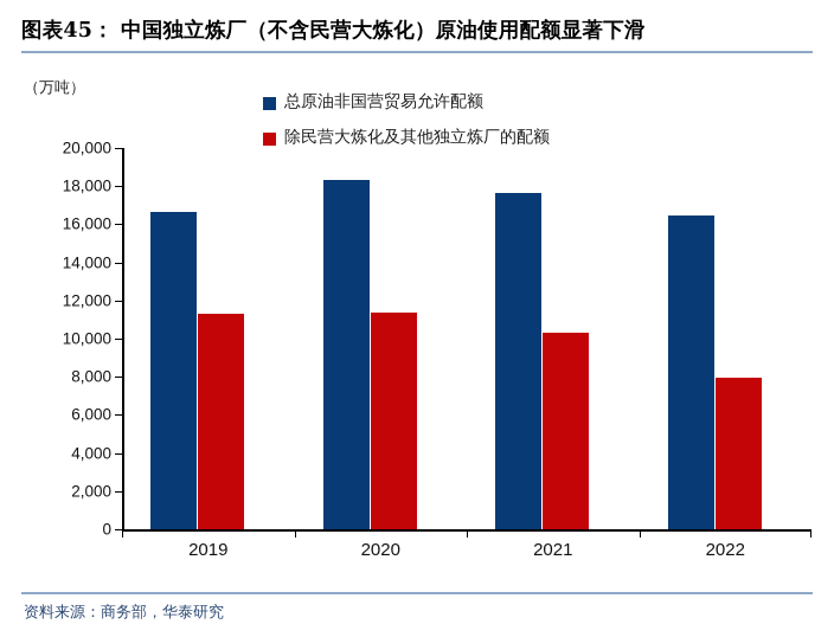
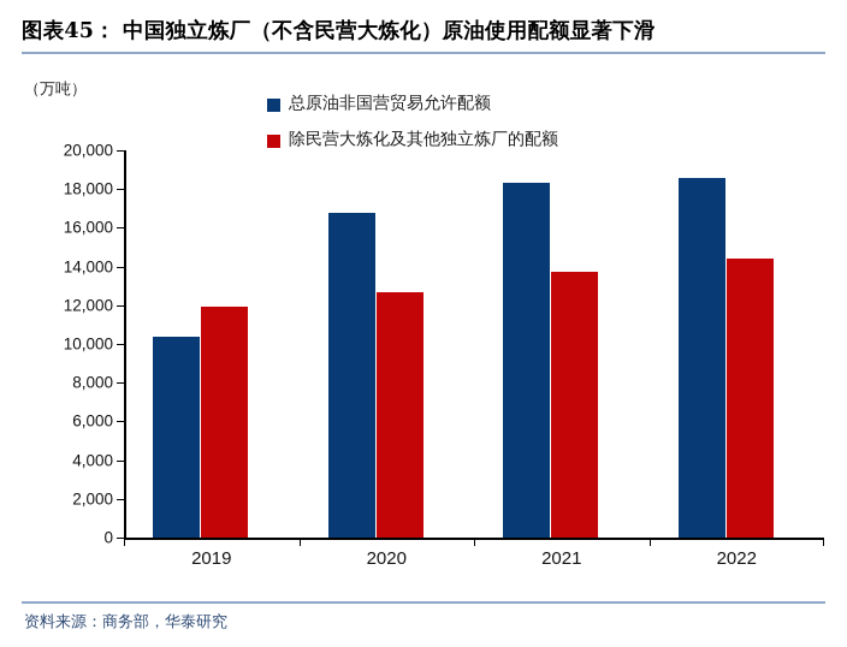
总原油非国营贸易允许配额/2019: 16600 -> 10400
除民营大炼化及其他独立炼厂的配额/2019: 11300 -> 11900
总原油非国营贸易允许配额/2020: 18300 -> 16800
除民营大炼化及其他独立炼厂的配额/2020: 11400 -> 12700
总原油非国营贸易允许配额/2021: 17600 -> 18300
除民营大炼化及其他独立炼厂的配额/2021: 10300 -> 13700
总原油非国营贸易允许配额/2022: 16500 -> 18600
除民营大炼化及其他独立炼厂的配额/2022: 8000 -> 14400
